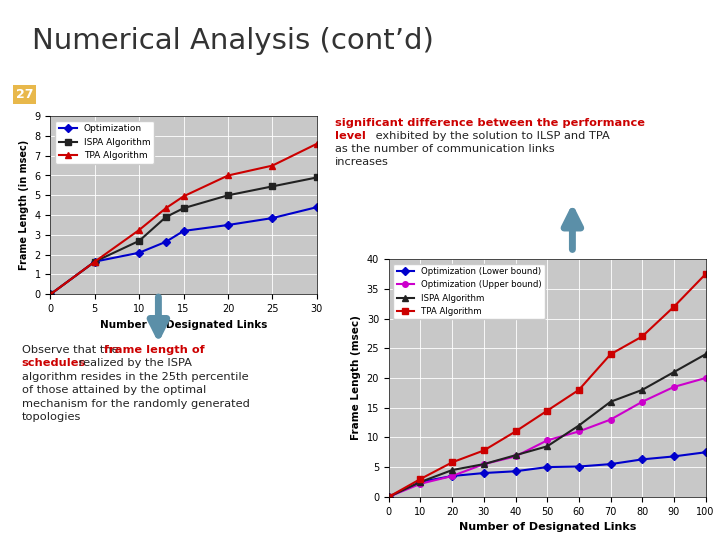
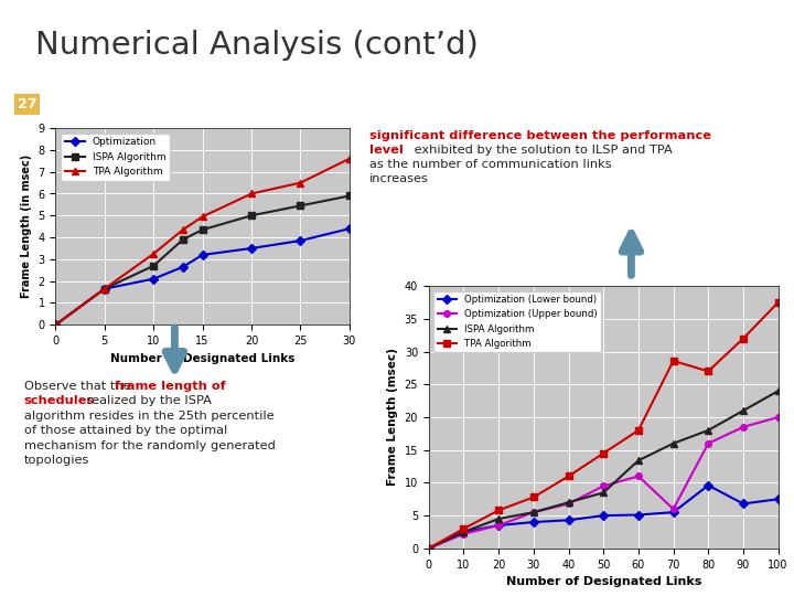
ISPA Algorithm/60: 12.0 -> 13.4
Optimization (Upper bound)/70: 13.0 -> 6.0
TPA Algorithm/70: 24.0 -> 28.6
Optimization (Lower bound)/80: 6.3 -> 9.6
